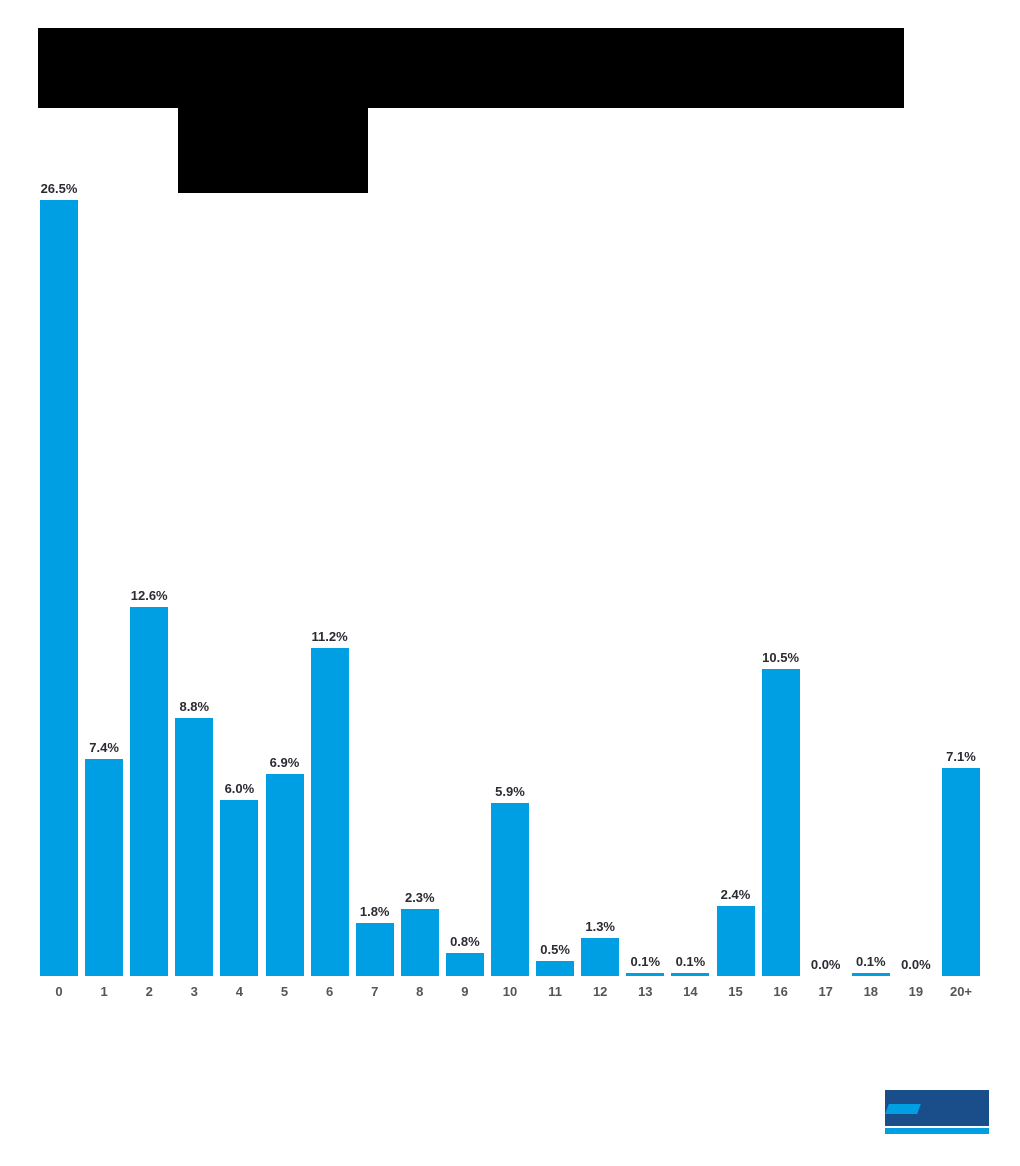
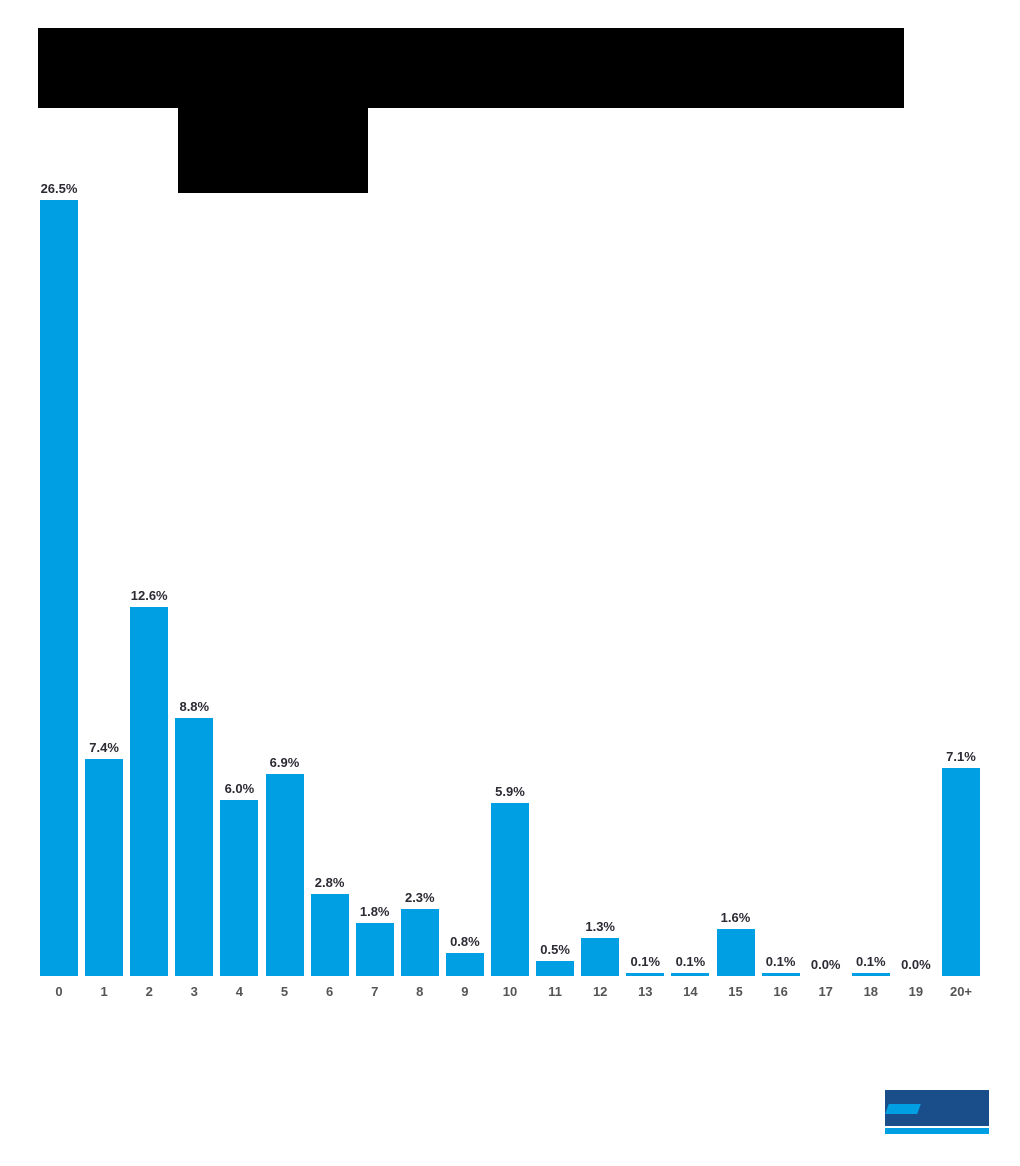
6: 11.2% -> 2.8%
15: 2.4% -> 1.6%
16: 10.5% -> 0.1%
